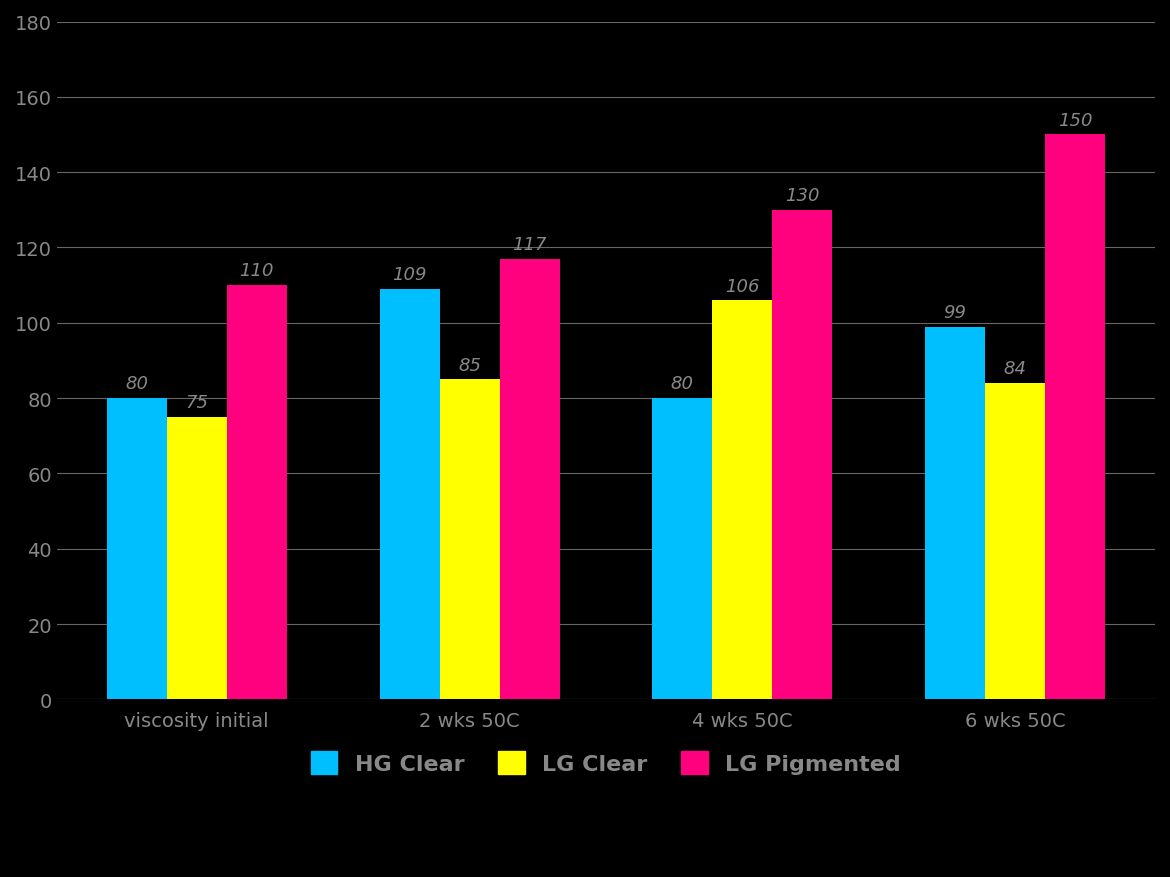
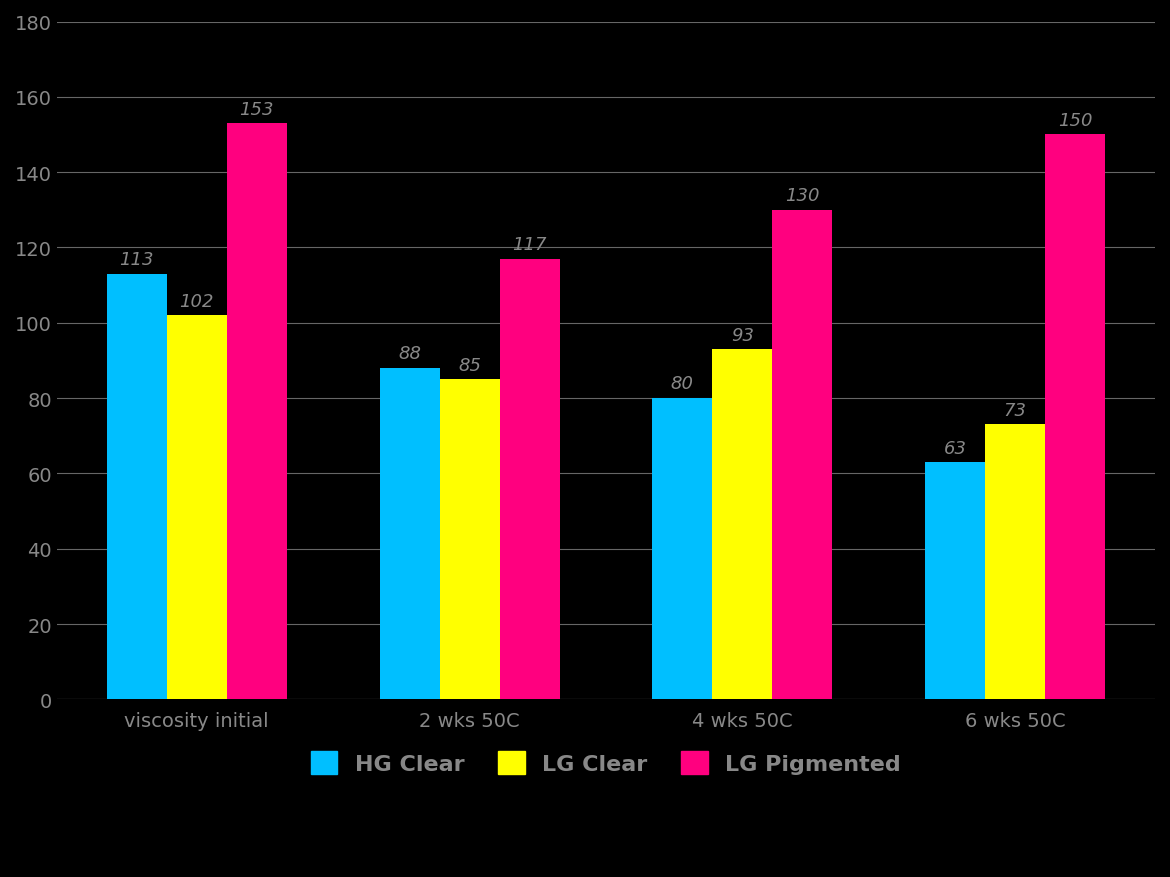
HG Clear/viscosity initial: 80 -> 113
LG Clear/viscosity initial: 75 -> 102
LG Pigmented/viscosity initial: 110 -> 153
HG Clear/2 wks 50C: 109 -> 88
LG Clear/4 wks 50C: 106 -> 93
HG Clear/6 wks 50C: 99 -> 63
LG Clear/6 wks 50C: 84 -> 73
